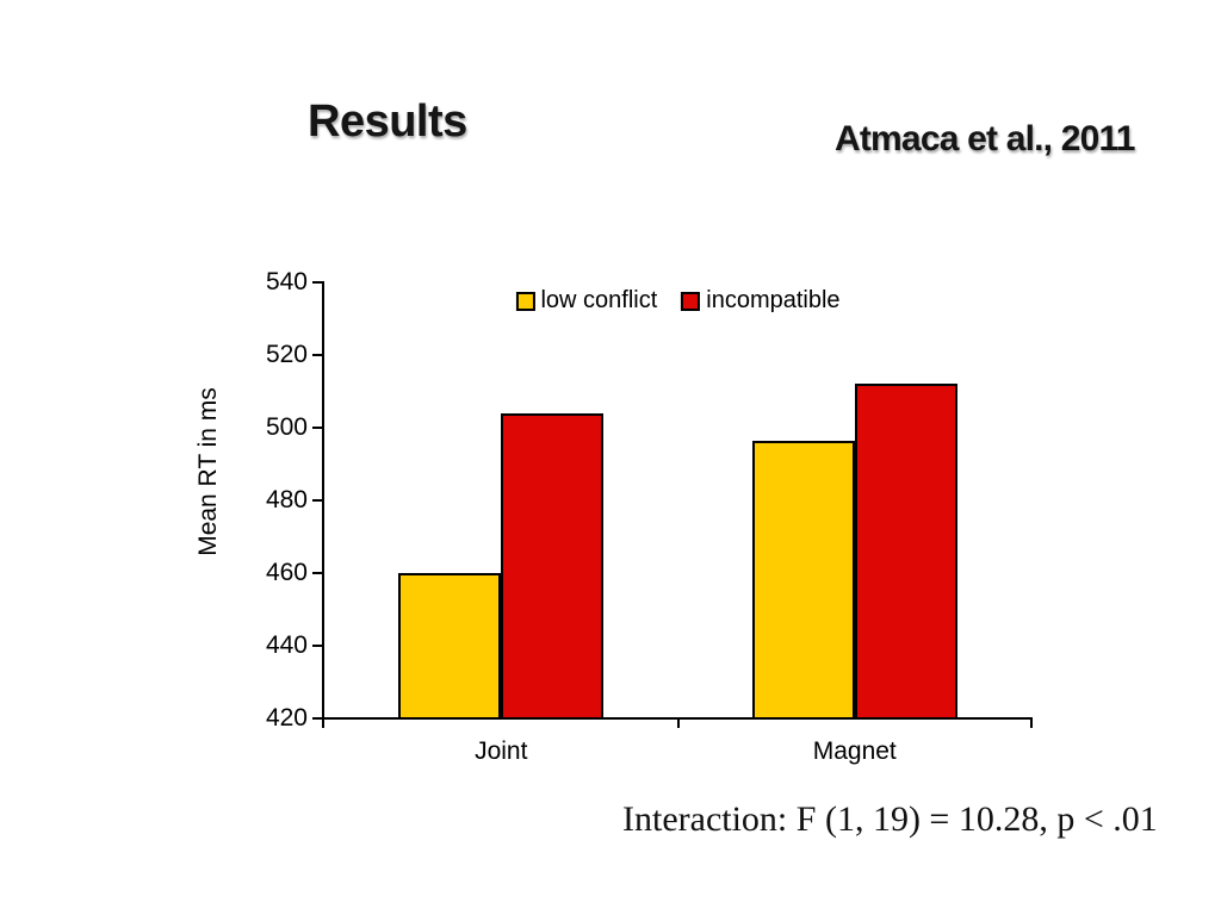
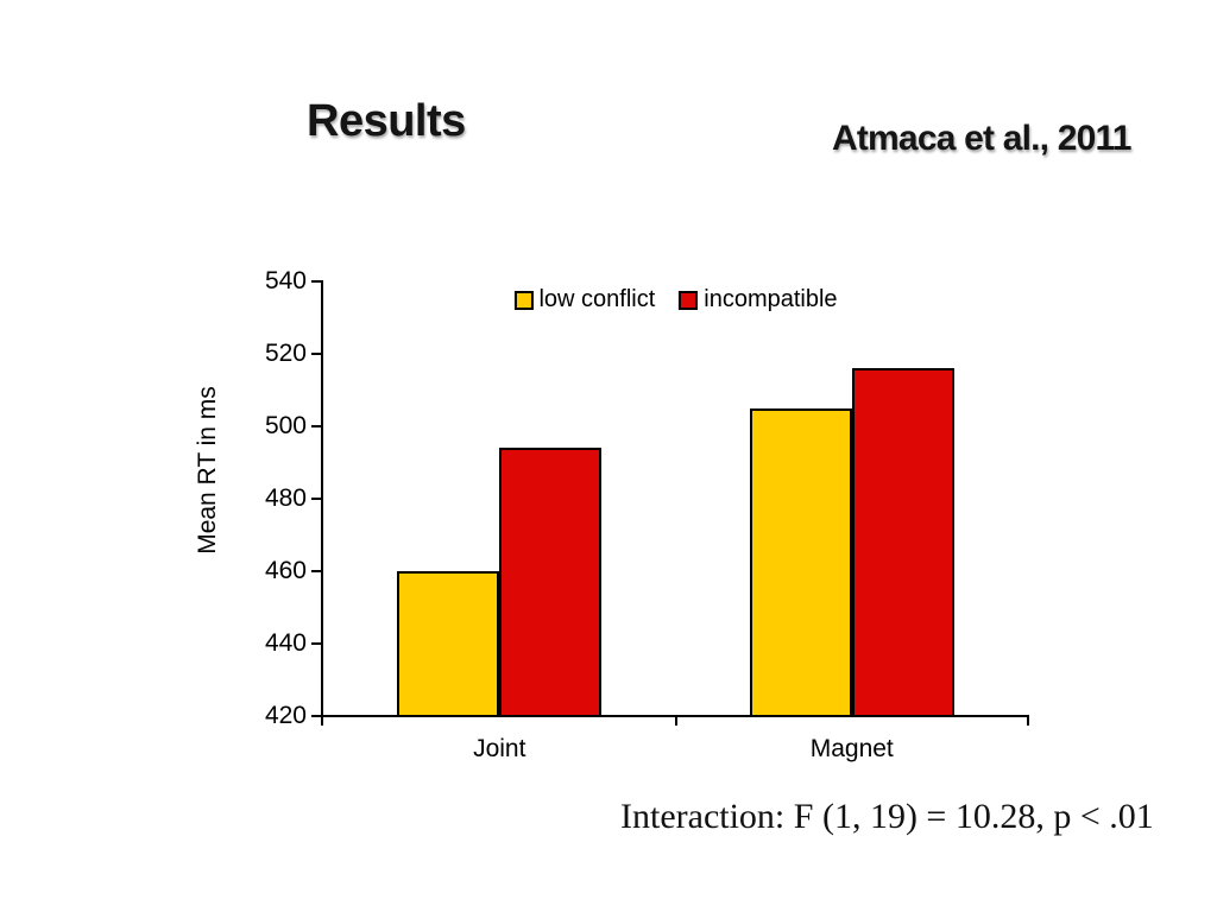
incompatible/Joint: 504 -> 494
low conflict/Magnet: 496 -> 505
incompatible/Magnet: 512 -> 516
